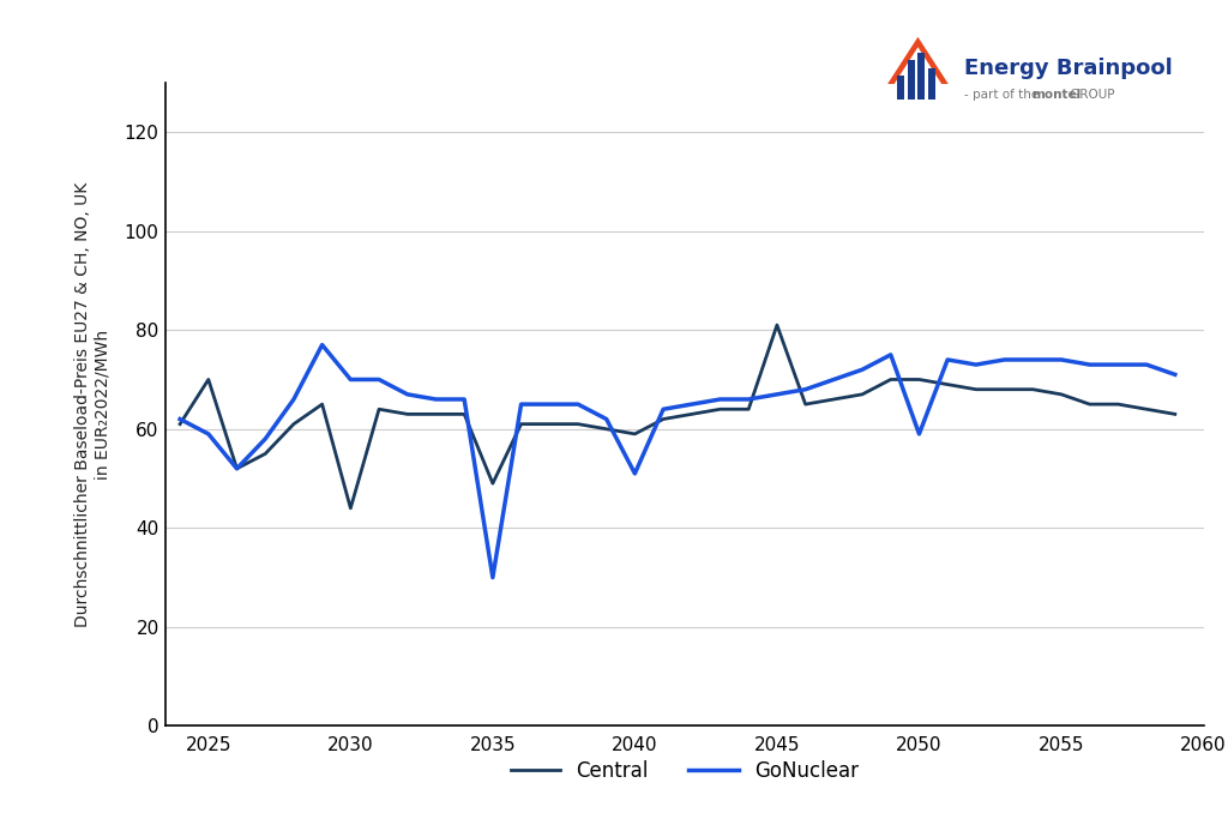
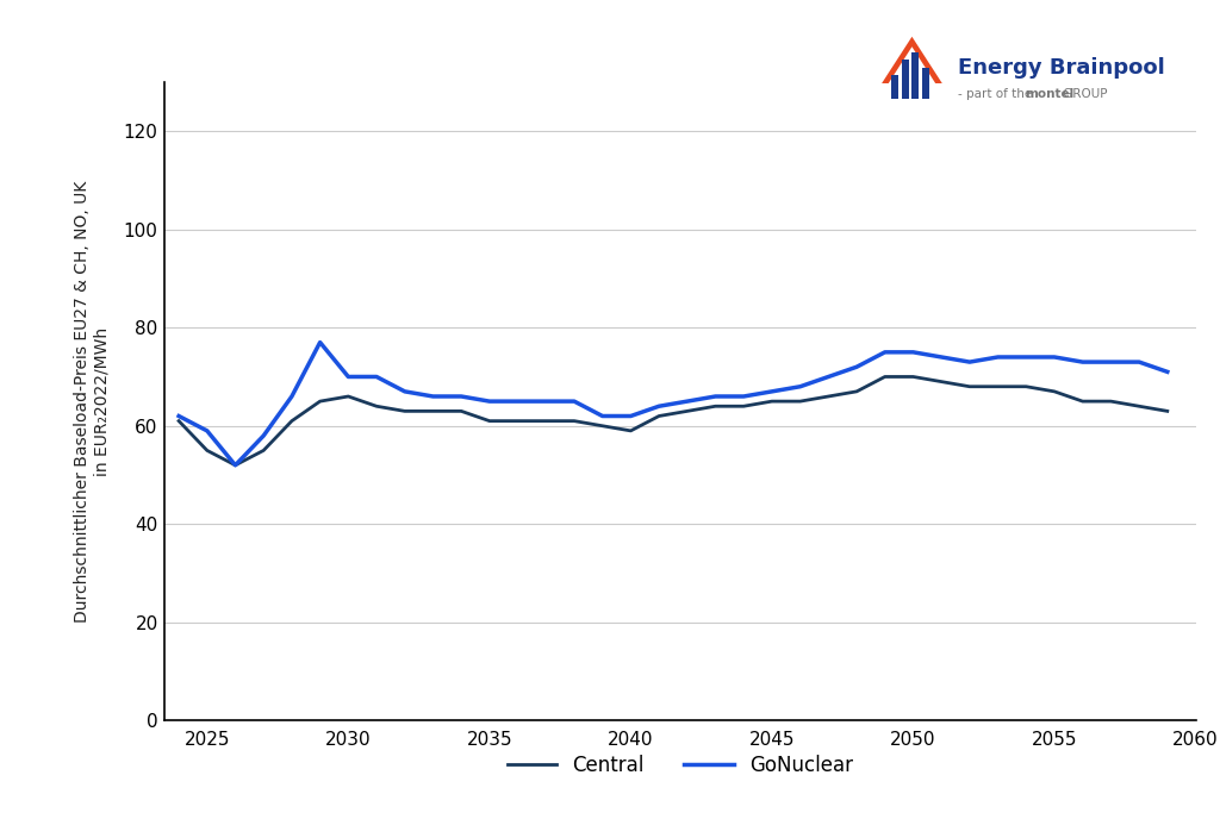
Central/2025: 70 -> 55
Central/2030: 44 -> 66
Central/2035: 49 -> 61
GoNuclear/2035: 30 -> 65
GoNuclear/2040: 51 -> 62
Central/2045: 81 -> 65
GoNuclear/2050: 59 -> 75
